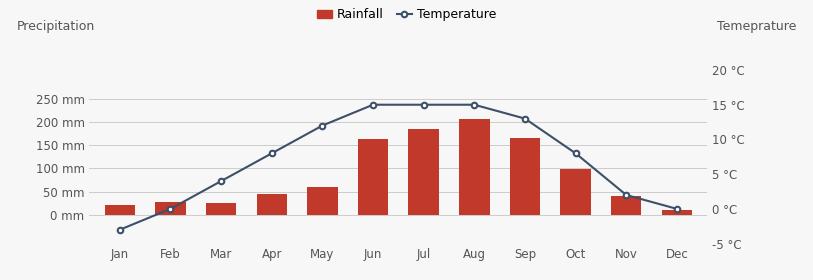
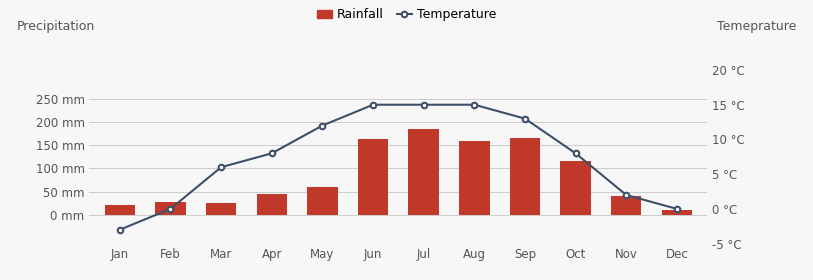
Temperature/Mar: 4 °C -> 6 °C
Rainfall/Aug: 207 mm -> 160 mm
Rainfall/Oct: 98 mm -> 115 mm
